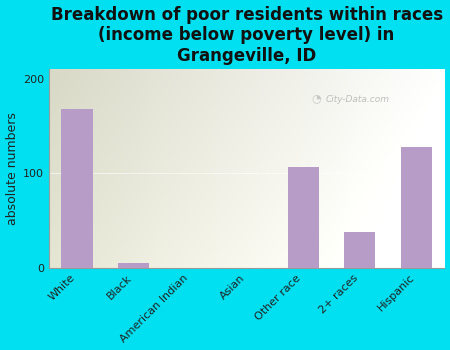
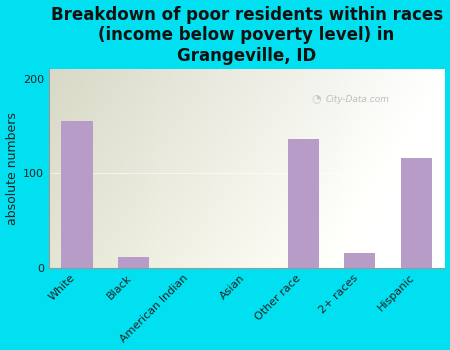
White: 168 -> 156
Black: 5 -> 12
Other race: 107 -> 136
2+ races: 38 -> 16
Hispanic: 128 -> 116
